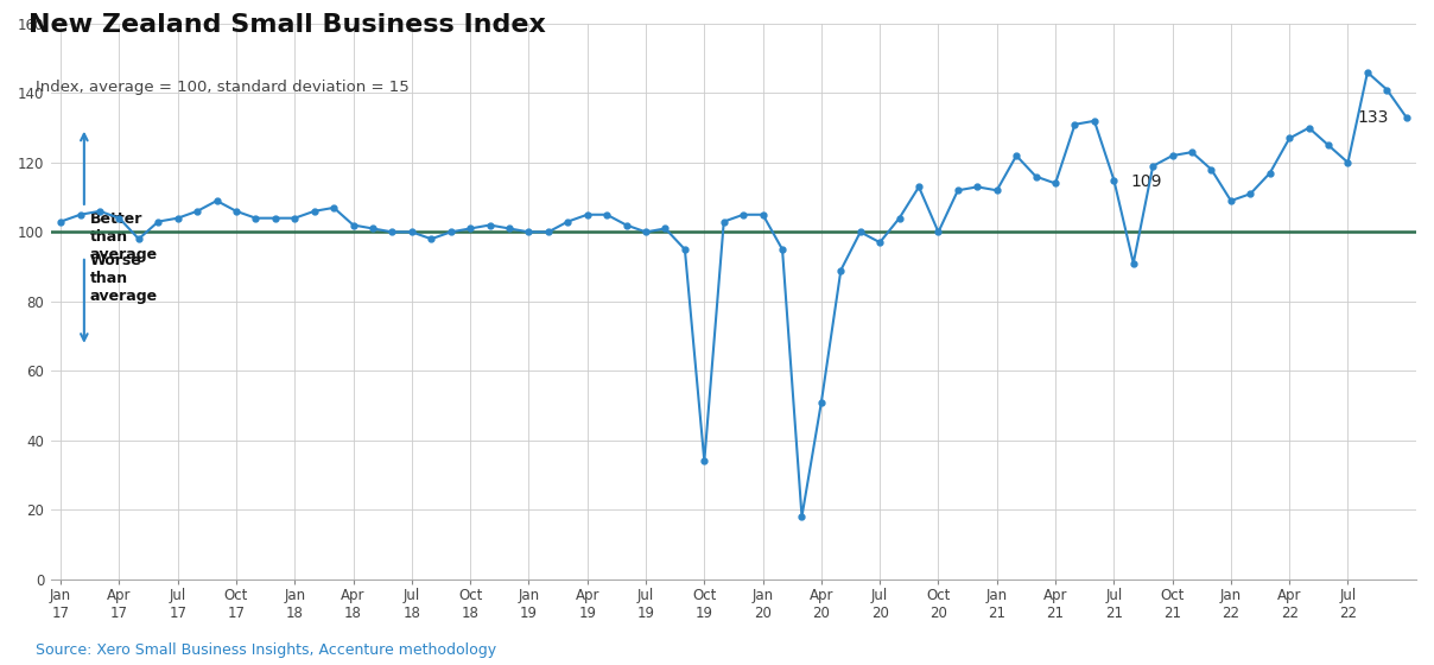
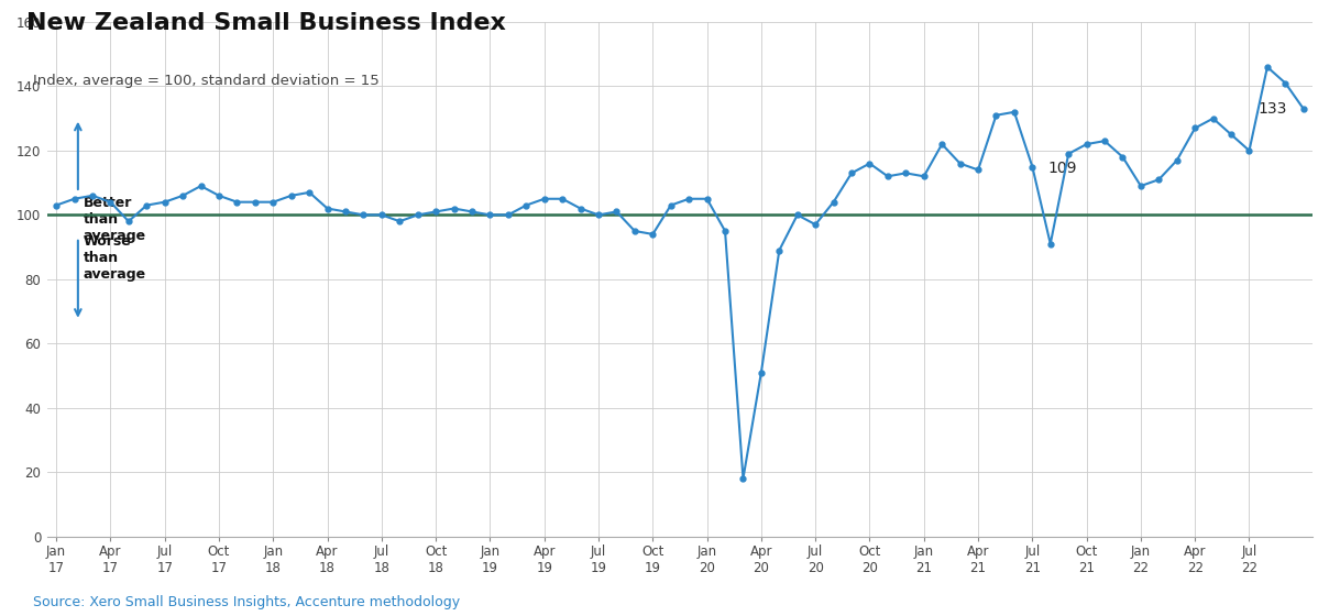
Oct 19: 34 -> 94
Oct 20: 100 -> 116
